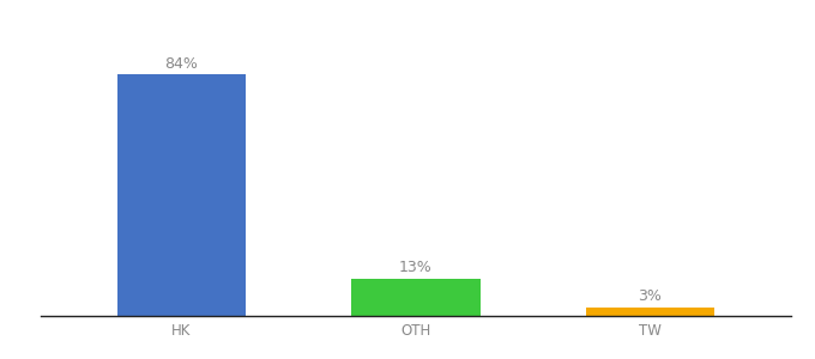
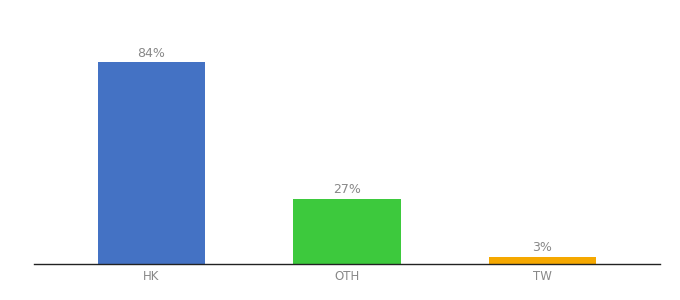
OTH: 13% -> 27%
